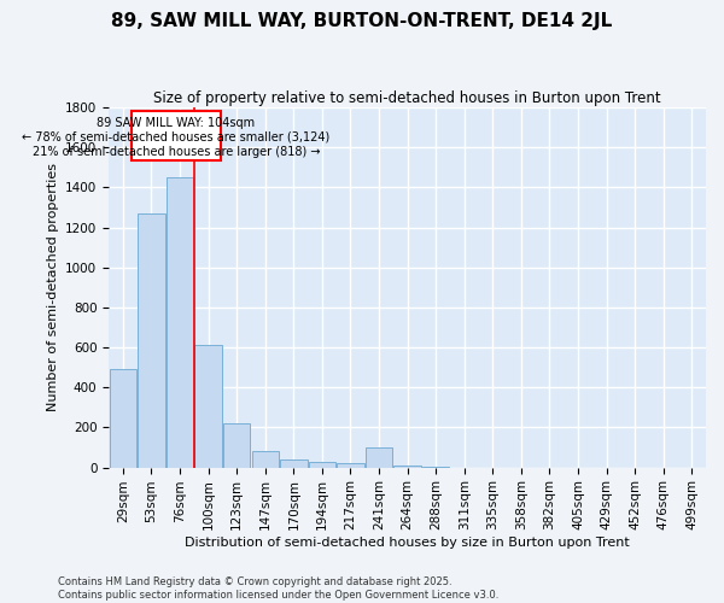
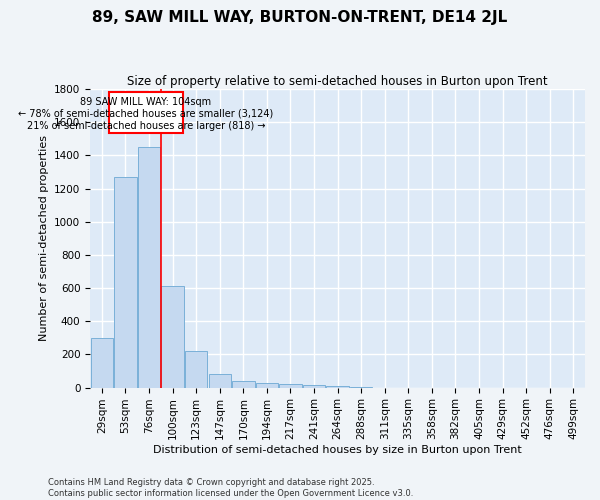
29sqm: 490 -> 300
241sqm: 100 -> 20
